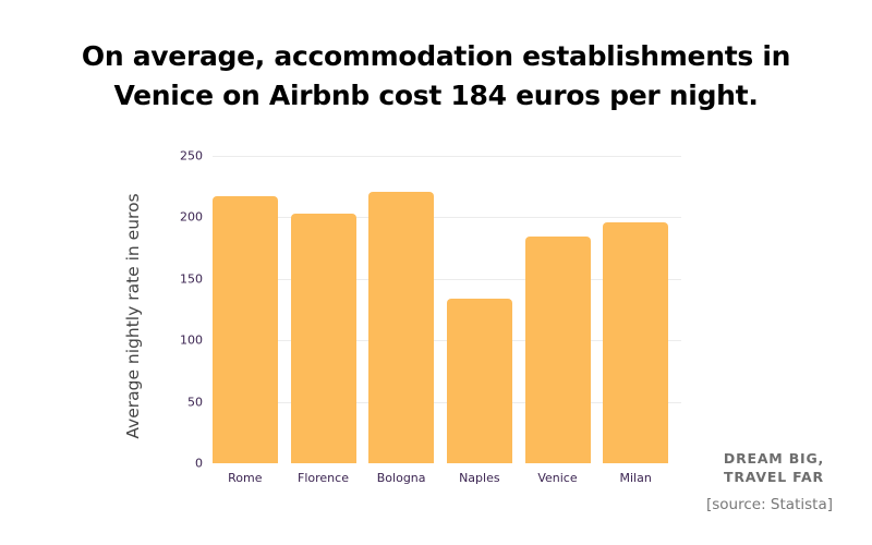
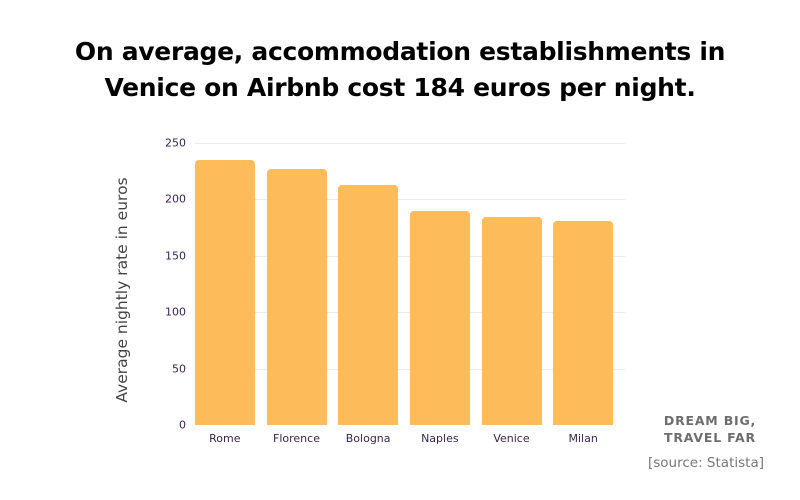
Rome: 217 -> 235
Florence: 203 -> 227
Bologna: 221 -> 213
Naples: 134 -> 190
Milan: 196 -> 181
